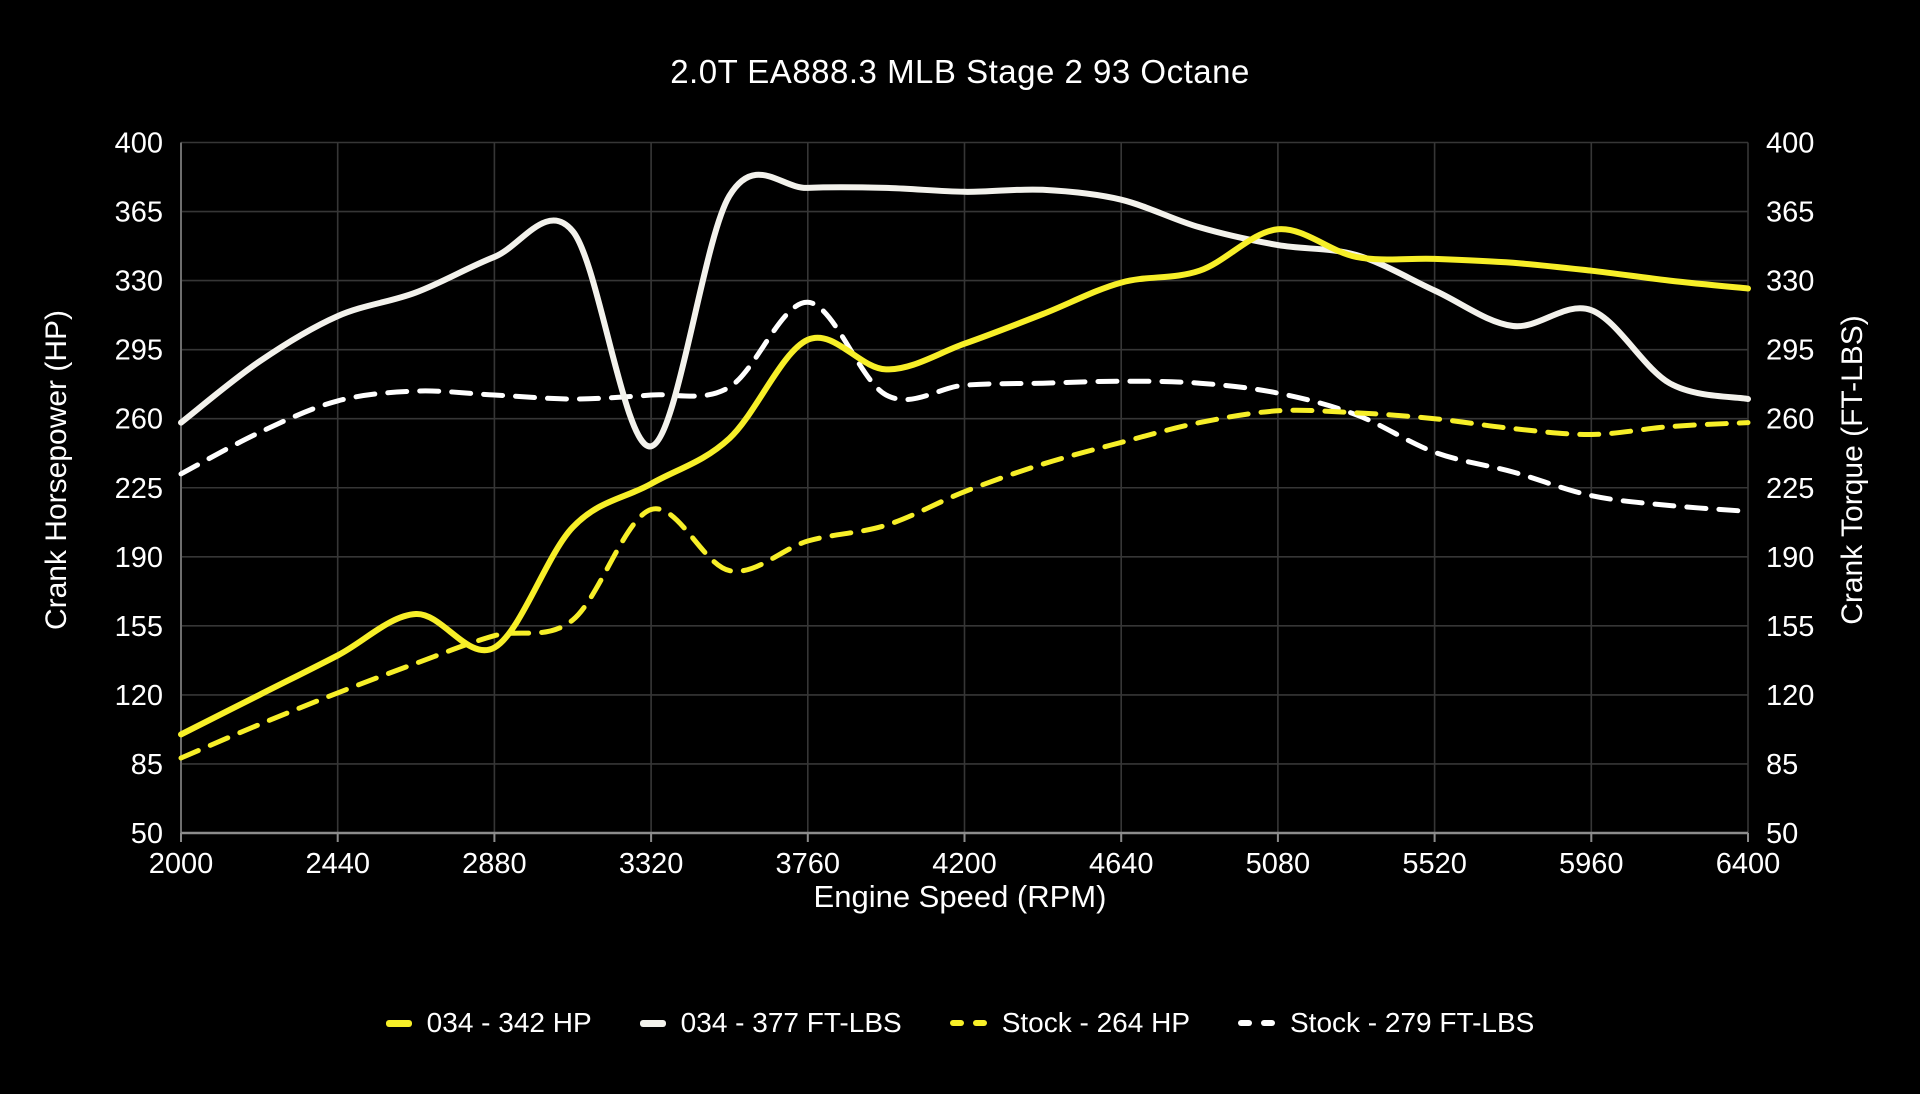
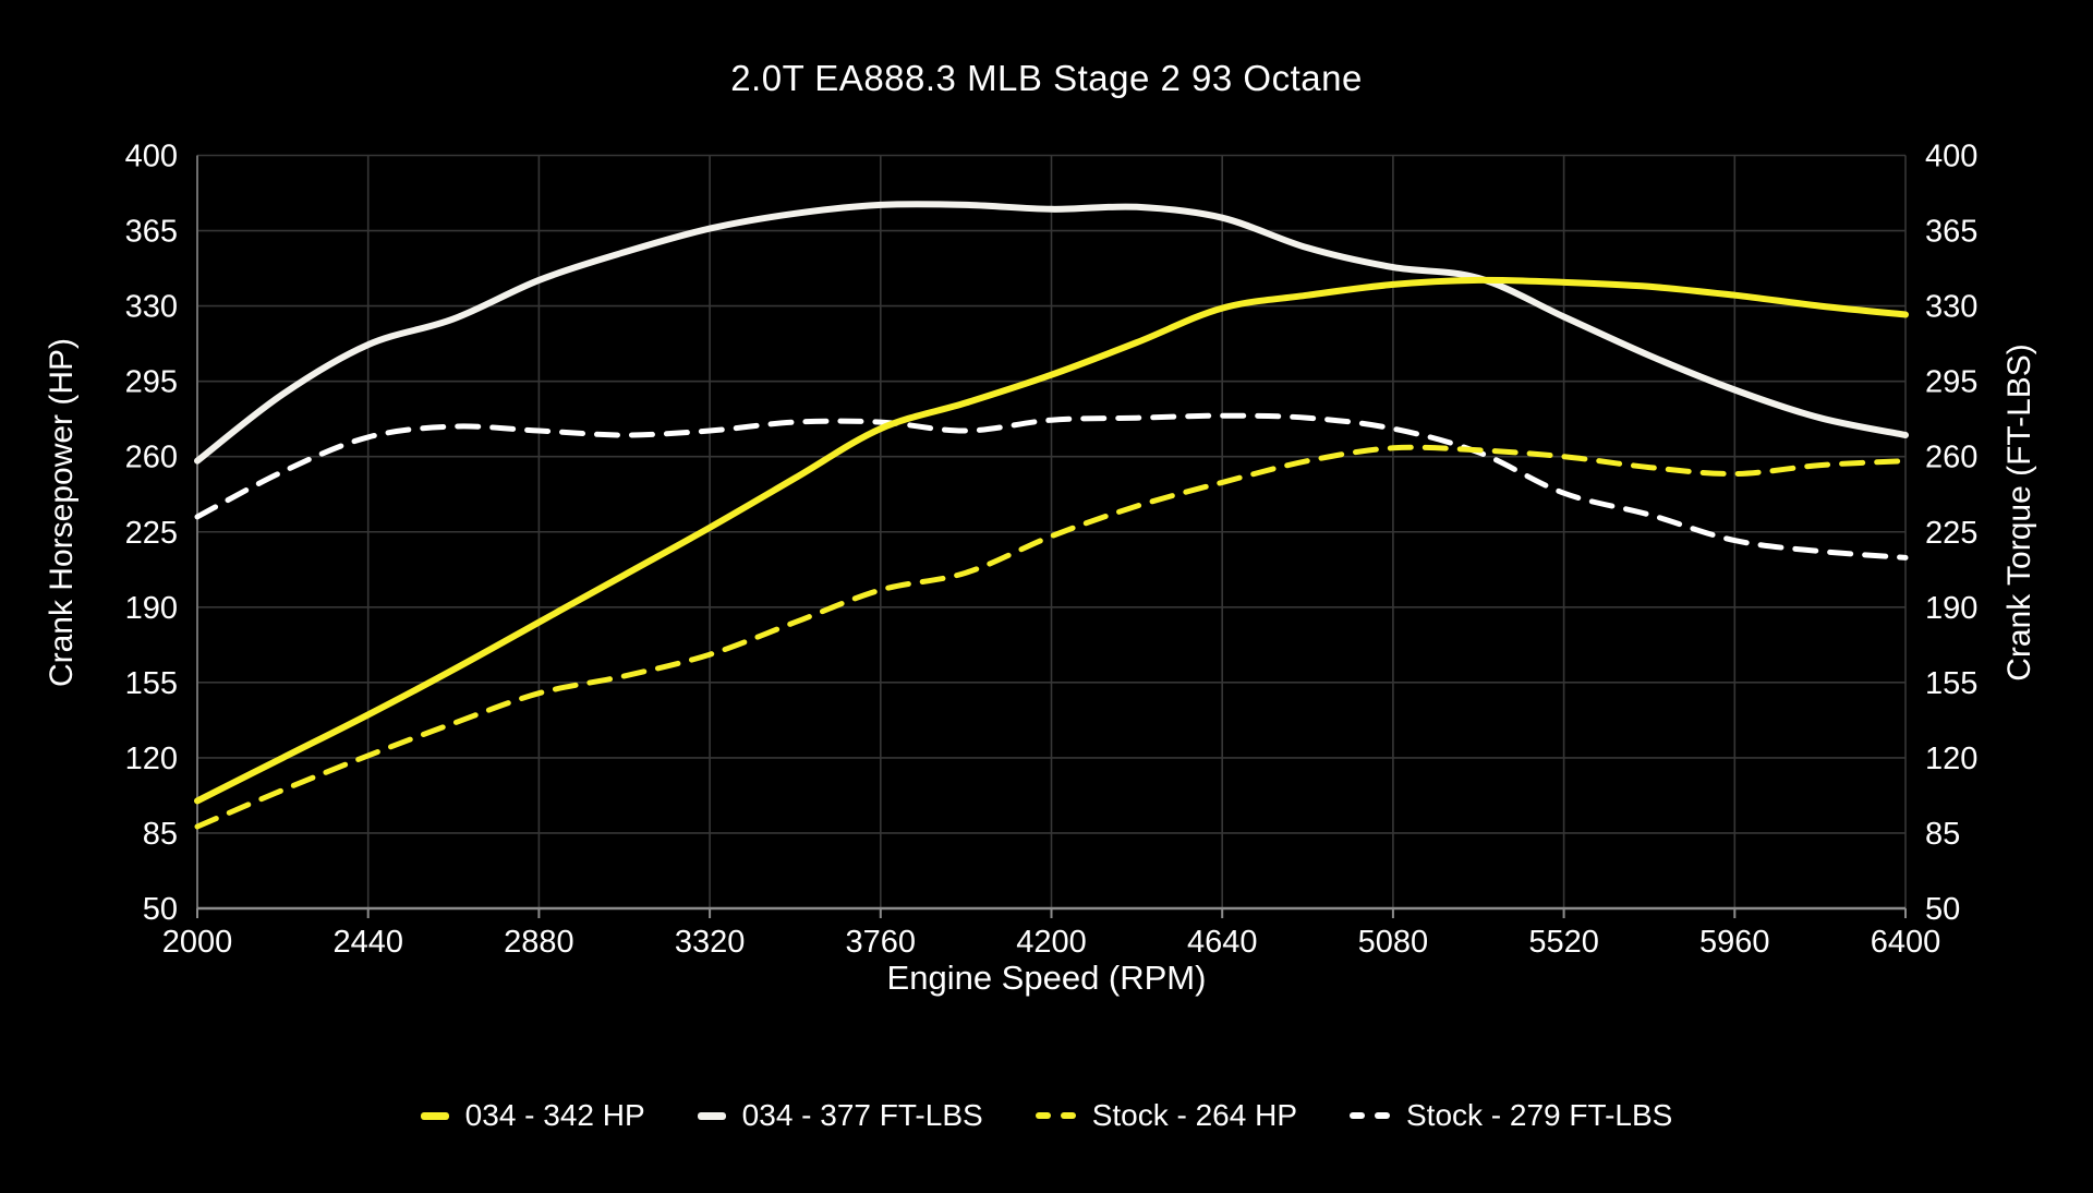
034 - 342 HP/2880: 144 -> 183
034 - 377 FT-LBS/3320: 246 -> 366
Stock - 264 HP/3320: 214 -> 168
034 - 342 HP/3760: 300 -> 273
Stock - 279 FT-LBS/3760: 319 -> 276
034 - 342 HP/5080: 356 -> 340
034 - 377 FT-LBS/5960: 315 -> 291
